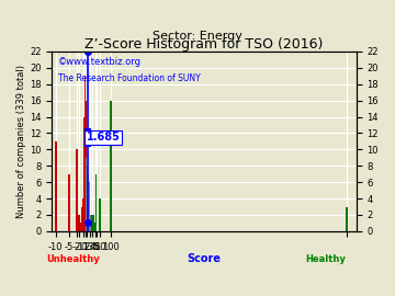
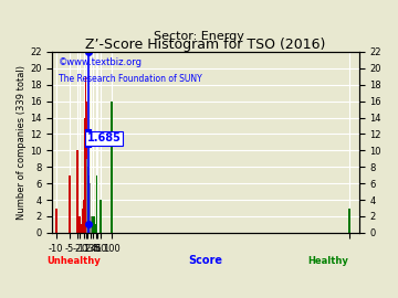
-10: 11 -> 3
